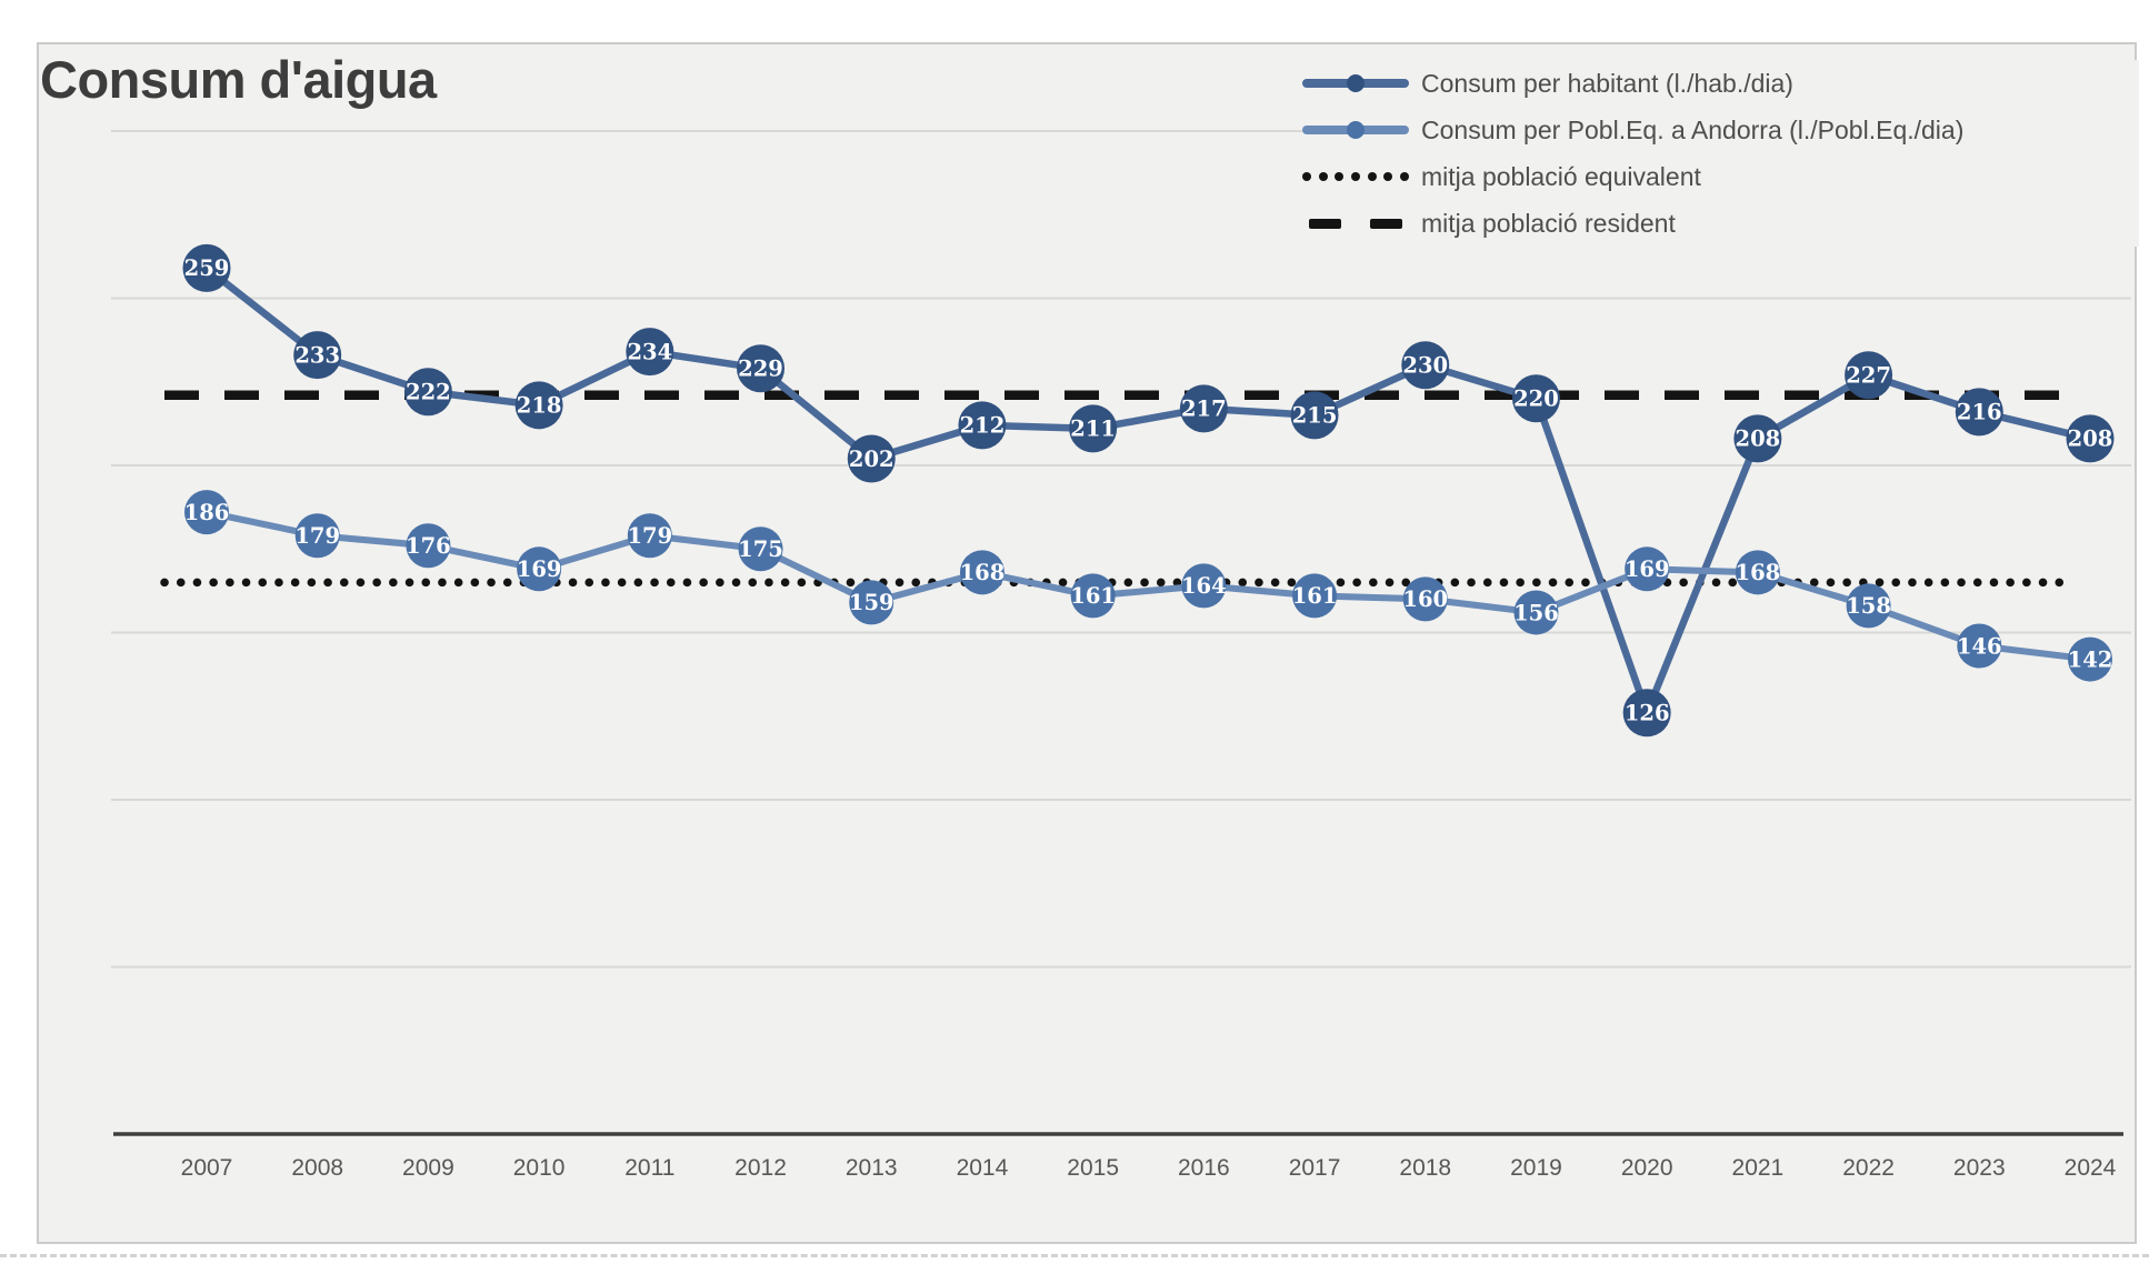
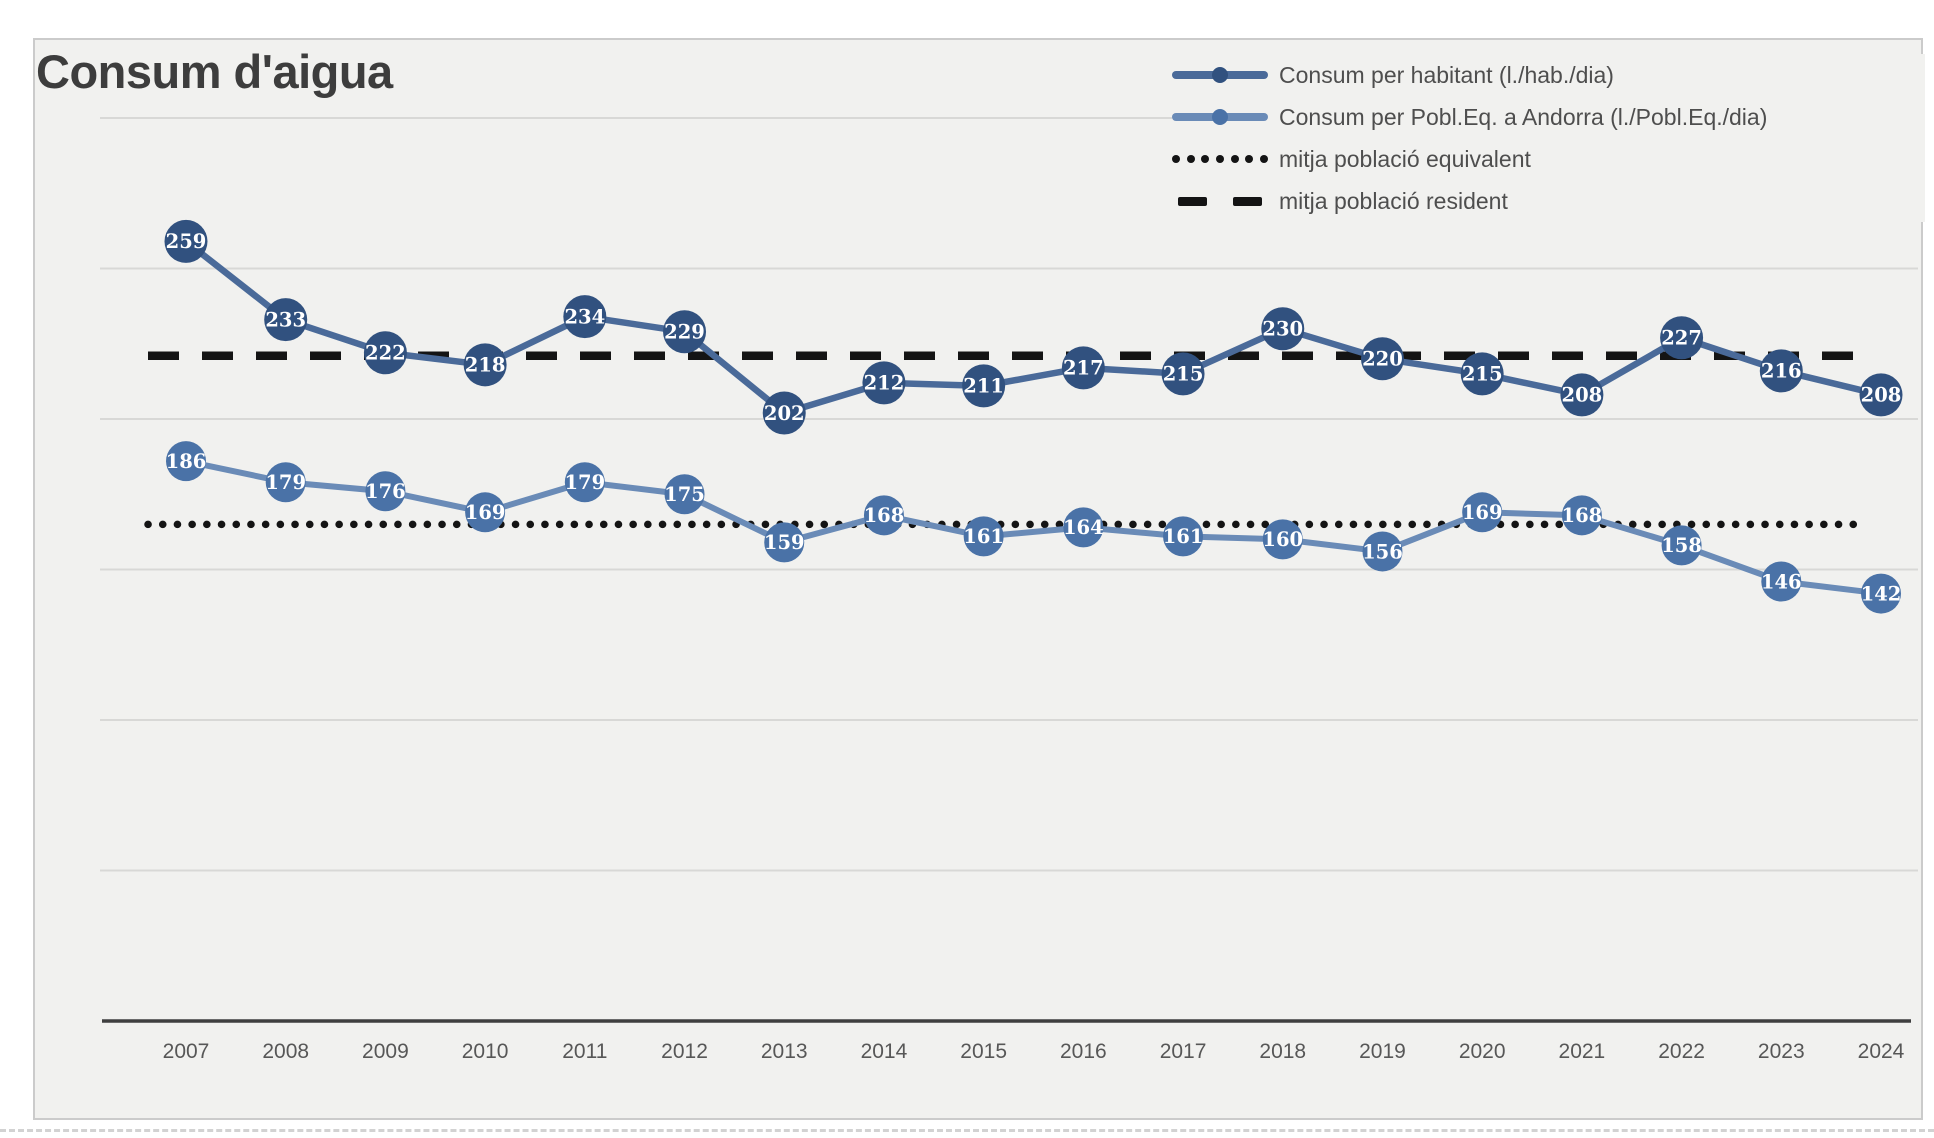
Consum per habitant (l./hab./dia)/2020: 126 -> 215
